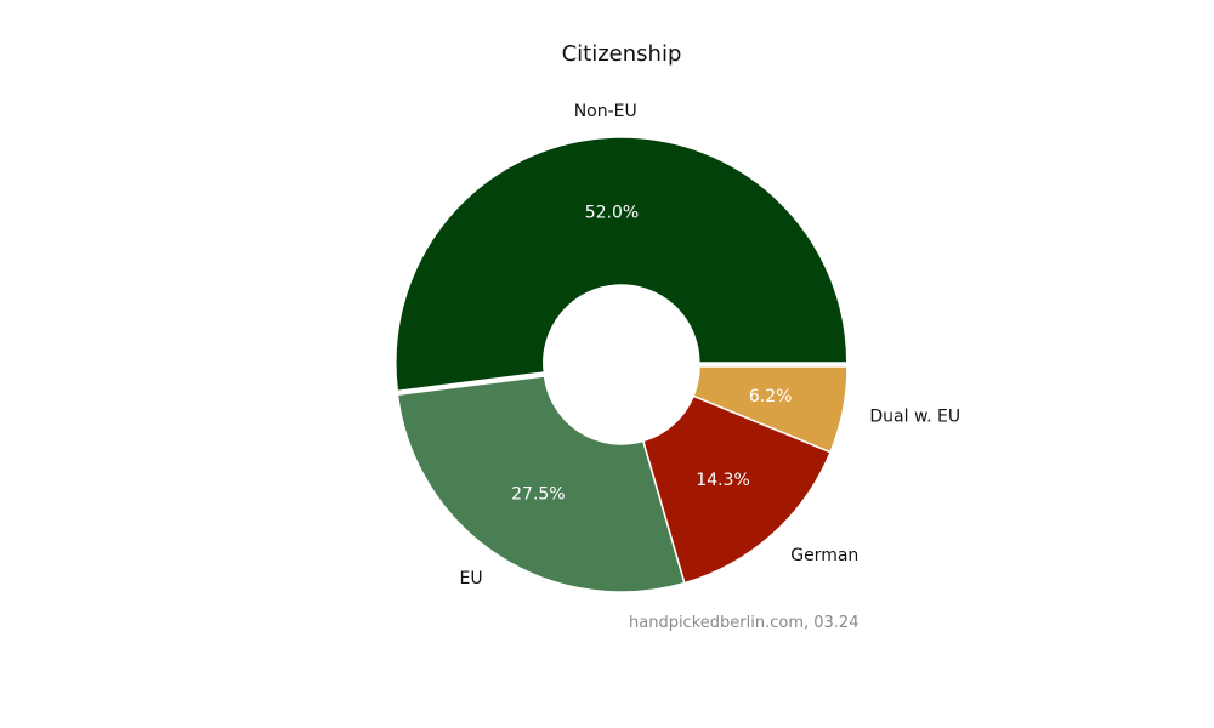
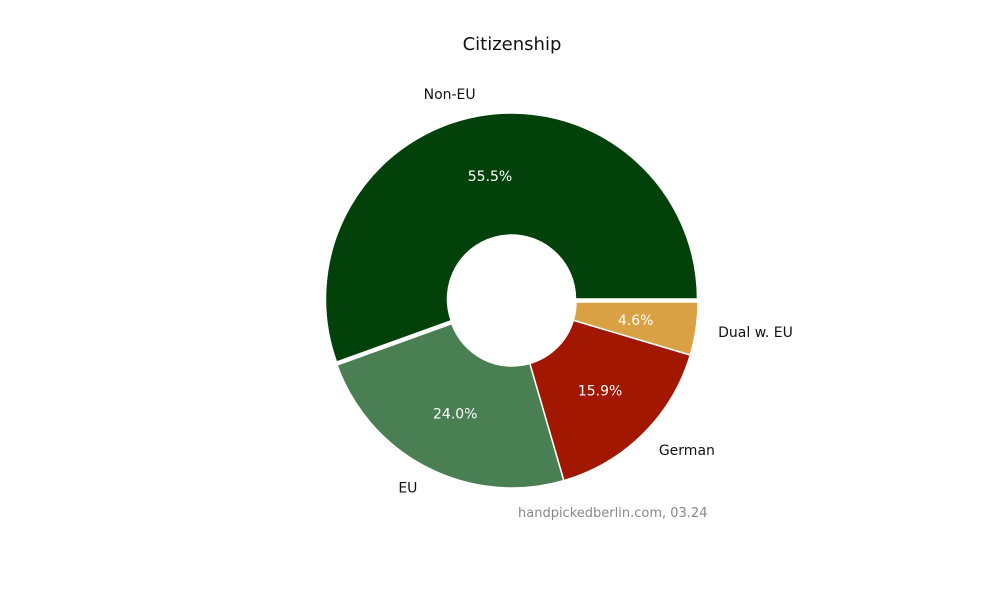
Non-EU: 52.0% -> 55.5%
EU: 27.5% -> 24.0%
German: 14.3% -> 15.9%
Dual w. EU: 6.2% -> 4.6%
